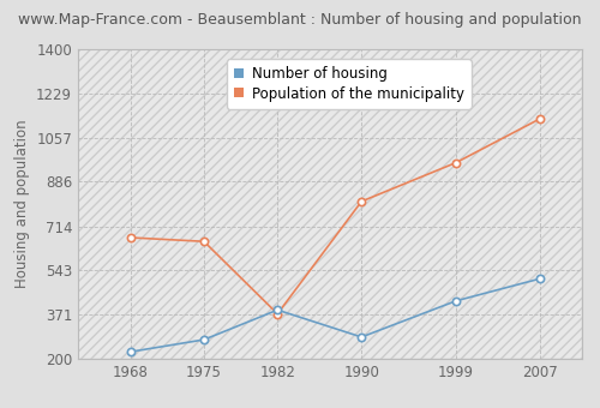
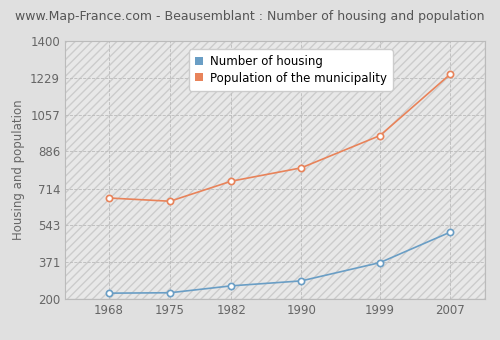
Number of housing/1975: 275 -> 230
Number of housing/1982: 390 -> 262
Population of the municipality/1982: 375 -> 748
Number of housing/1999: 425 -> 370
Population of the municipality/2007: 1130 -> 1244
